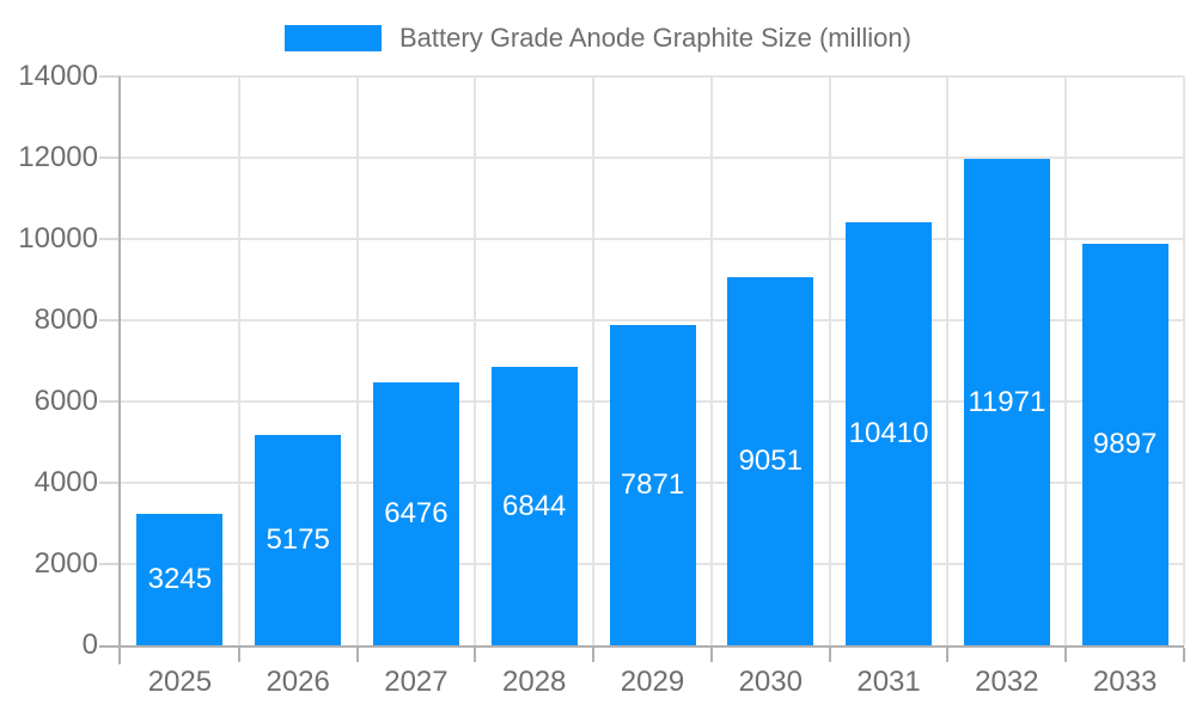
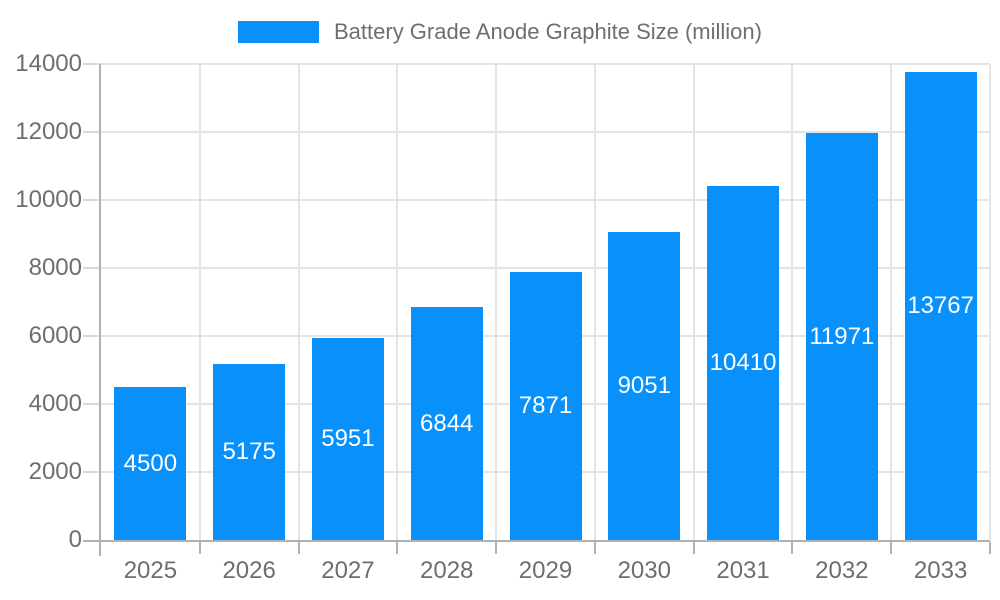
2025: 3245 -> 4500
2027: 6476 -> 5951
2033: 9897 -> 13767
